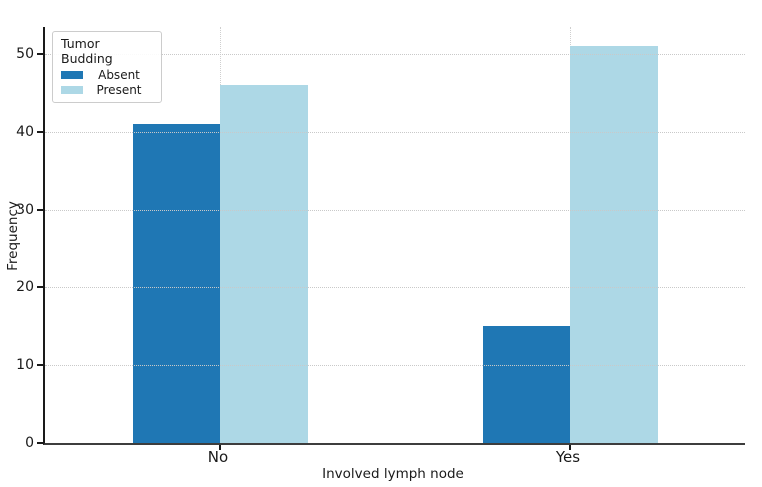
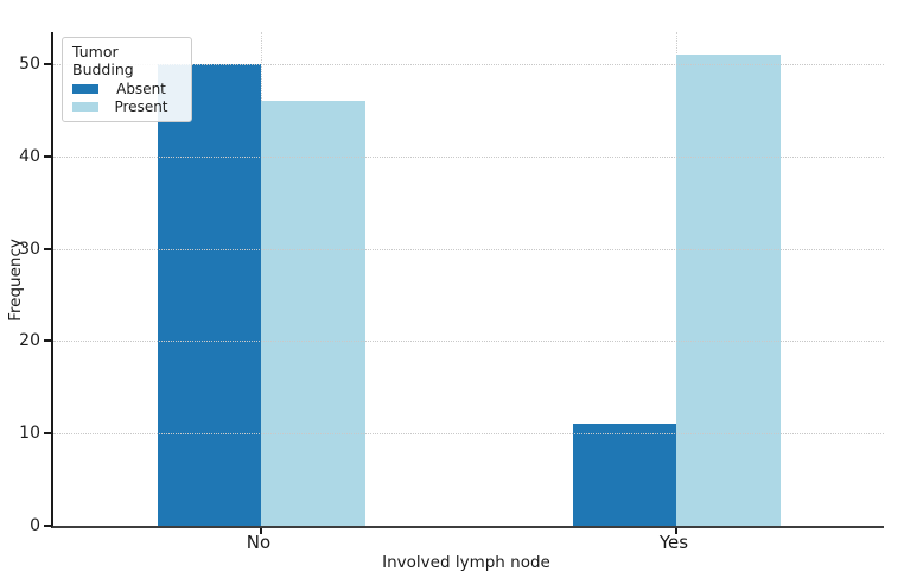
Absent/No: 41 -> 50
Absent/Yes: 15 -> 11
